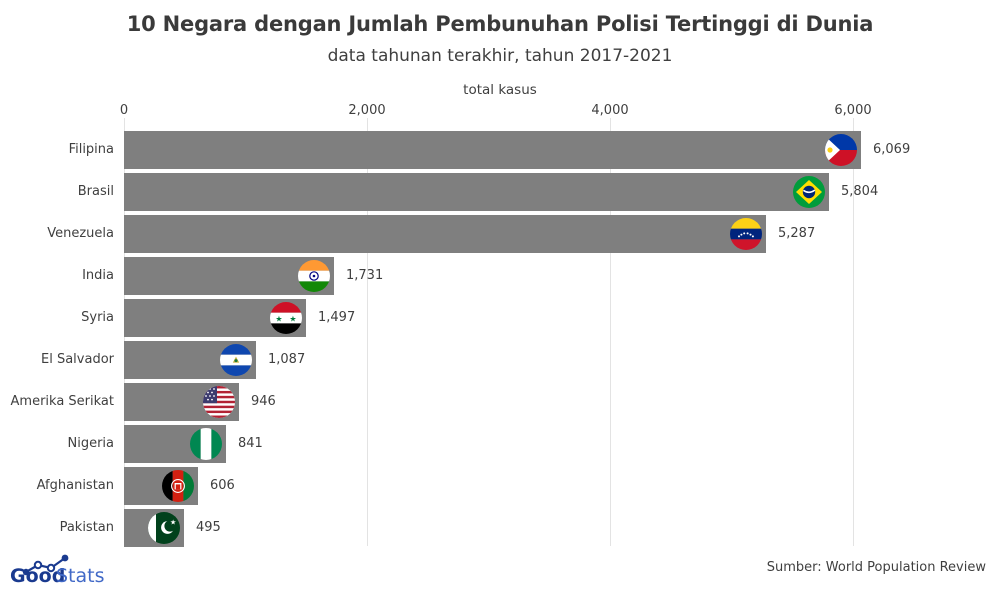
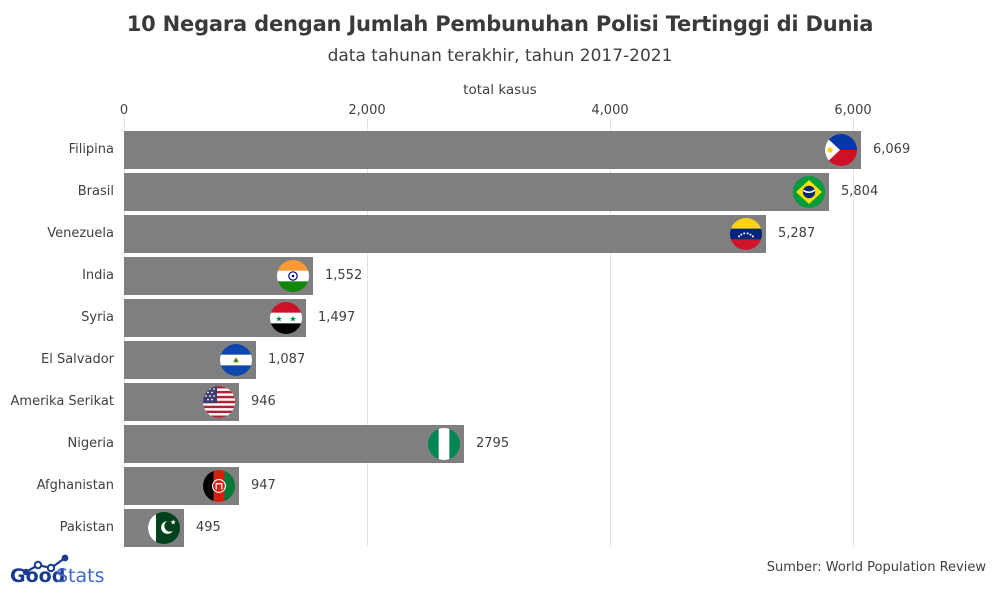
India: 1,731 -> 1,552
Nigeria: 841 -> 2795
Afghanistan: 606 -> 947
